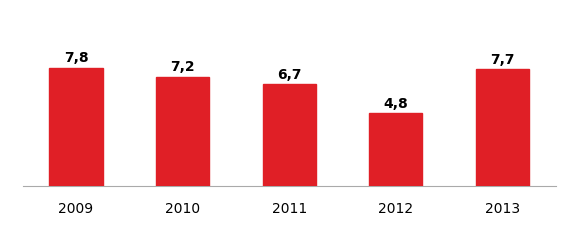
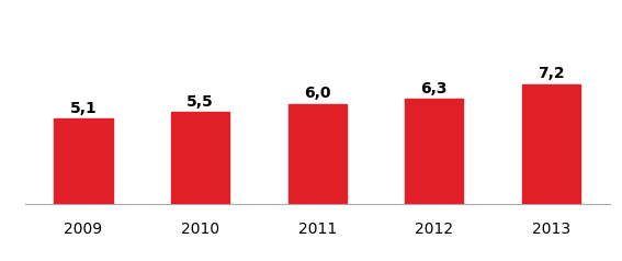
2009: 7,8 -> 5,1
2010: 7,2 -> 5,5
2011: 6,7 -> 6,0
2012: 4,8 -> 6,3
2013: 7,7 -> 7,2
